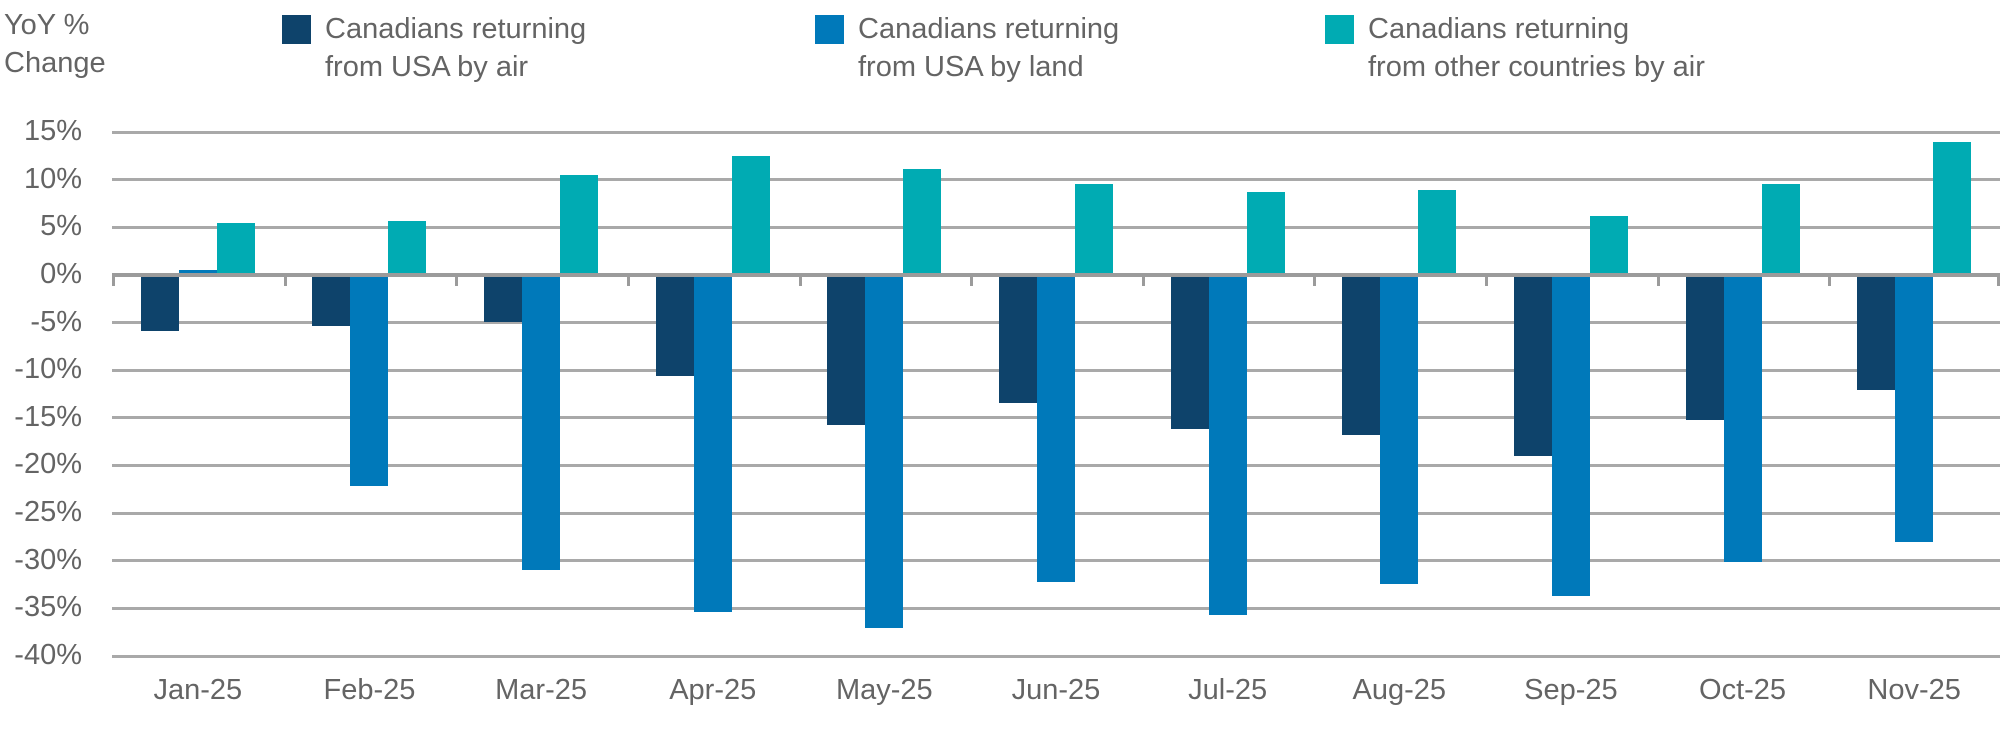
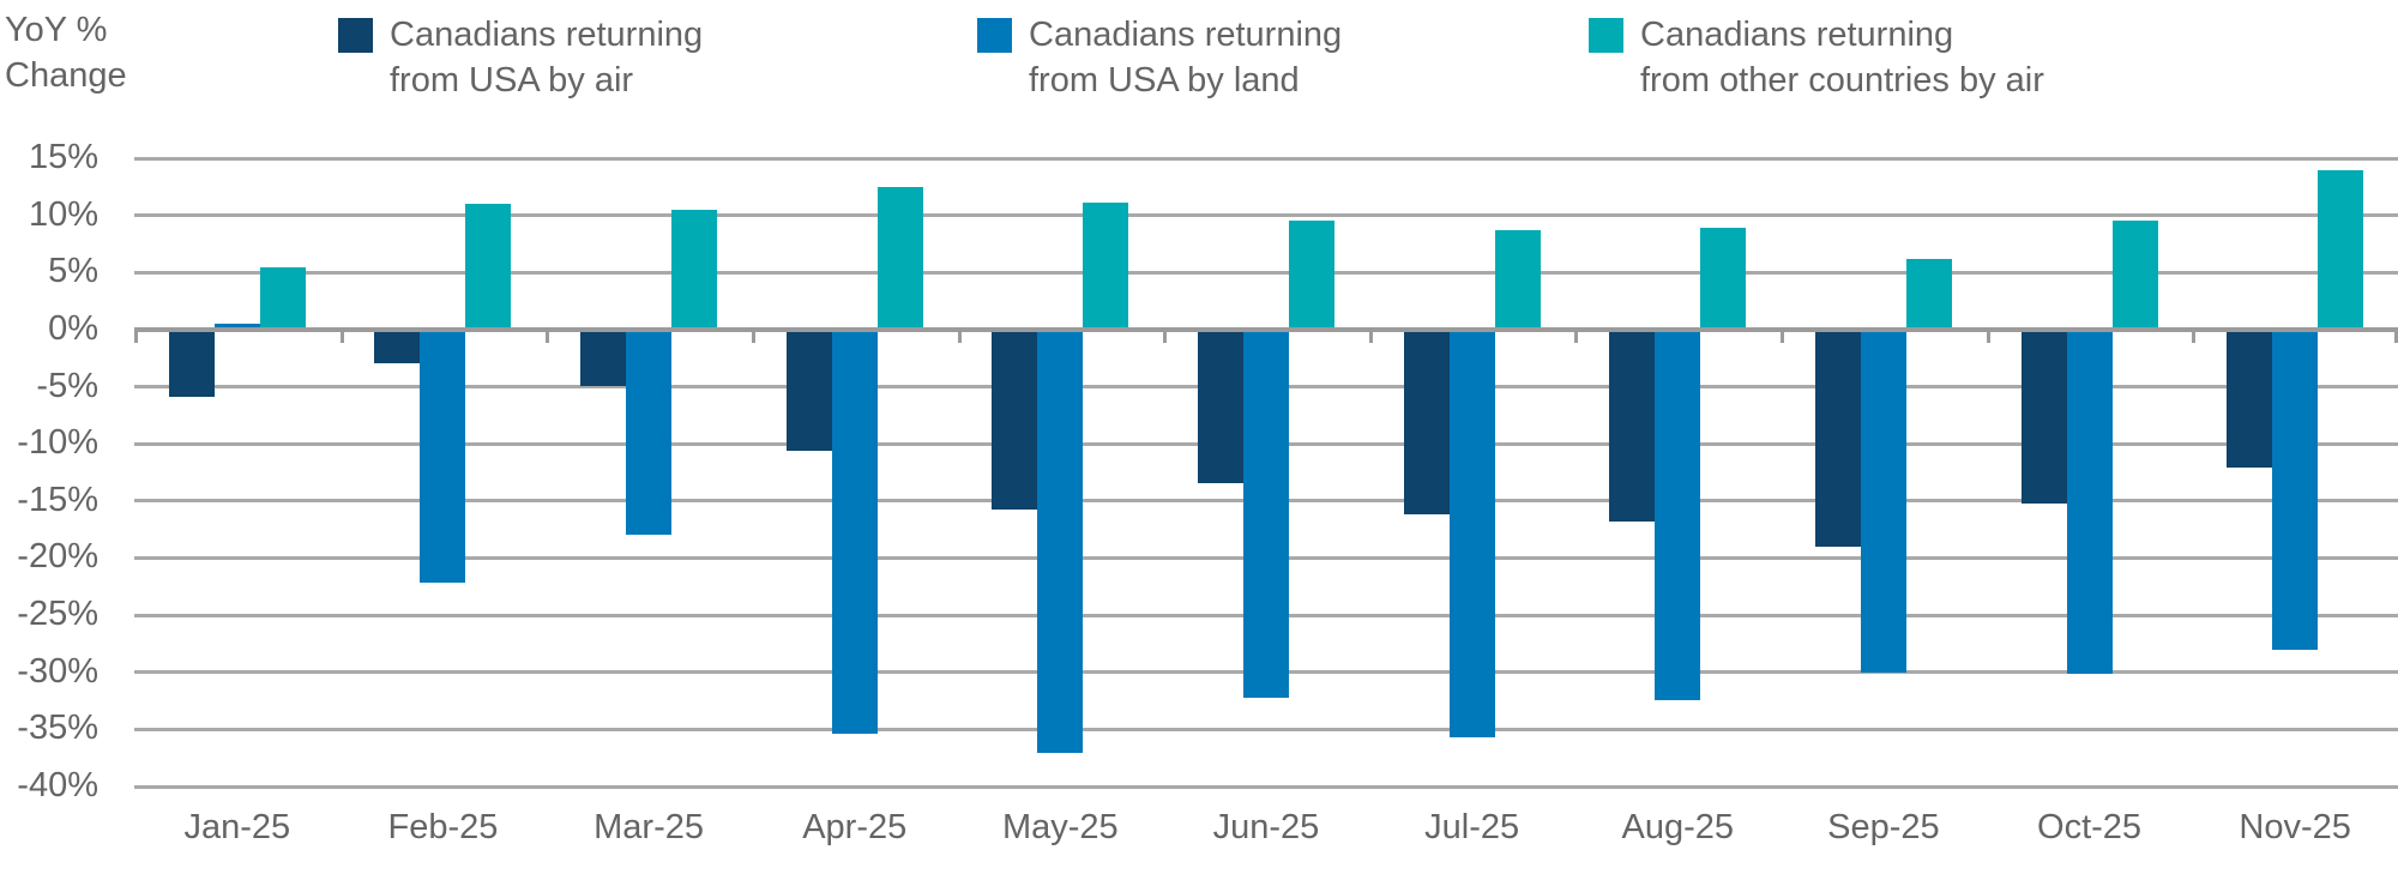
Canadians returning from USA by air/Feb-25: -5% -> -3%
Canadians returning from other countries by air/Feb-25: 6% -> 11%
Canadians returning from USA by land/Mar-25: -31% -> -18%
Canadians returning from USA by land/Sep-25: -34% -> -30%
